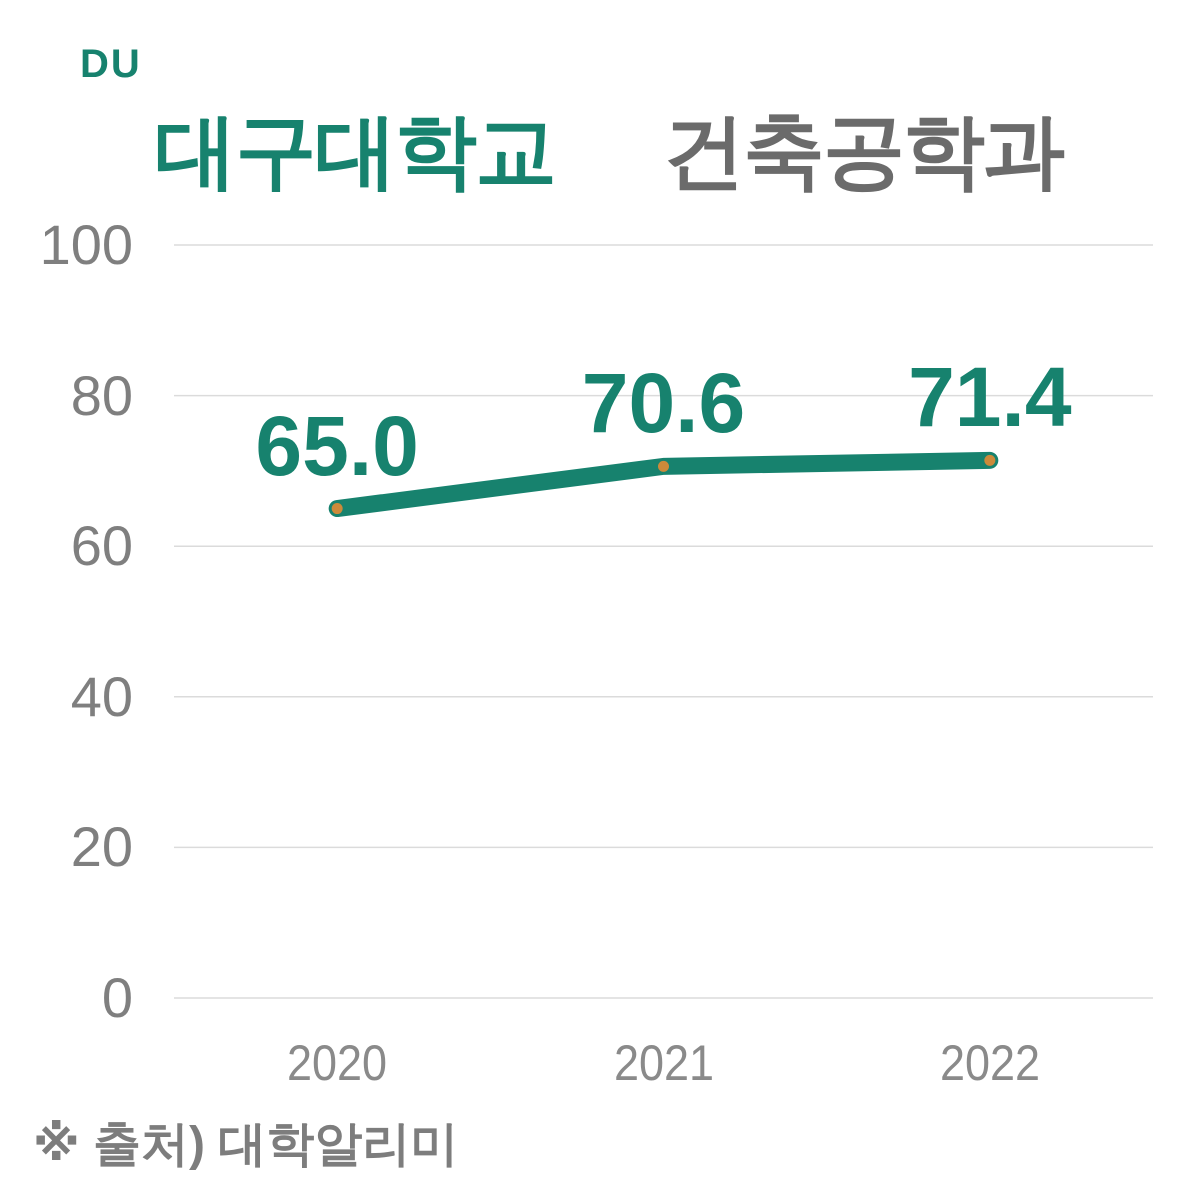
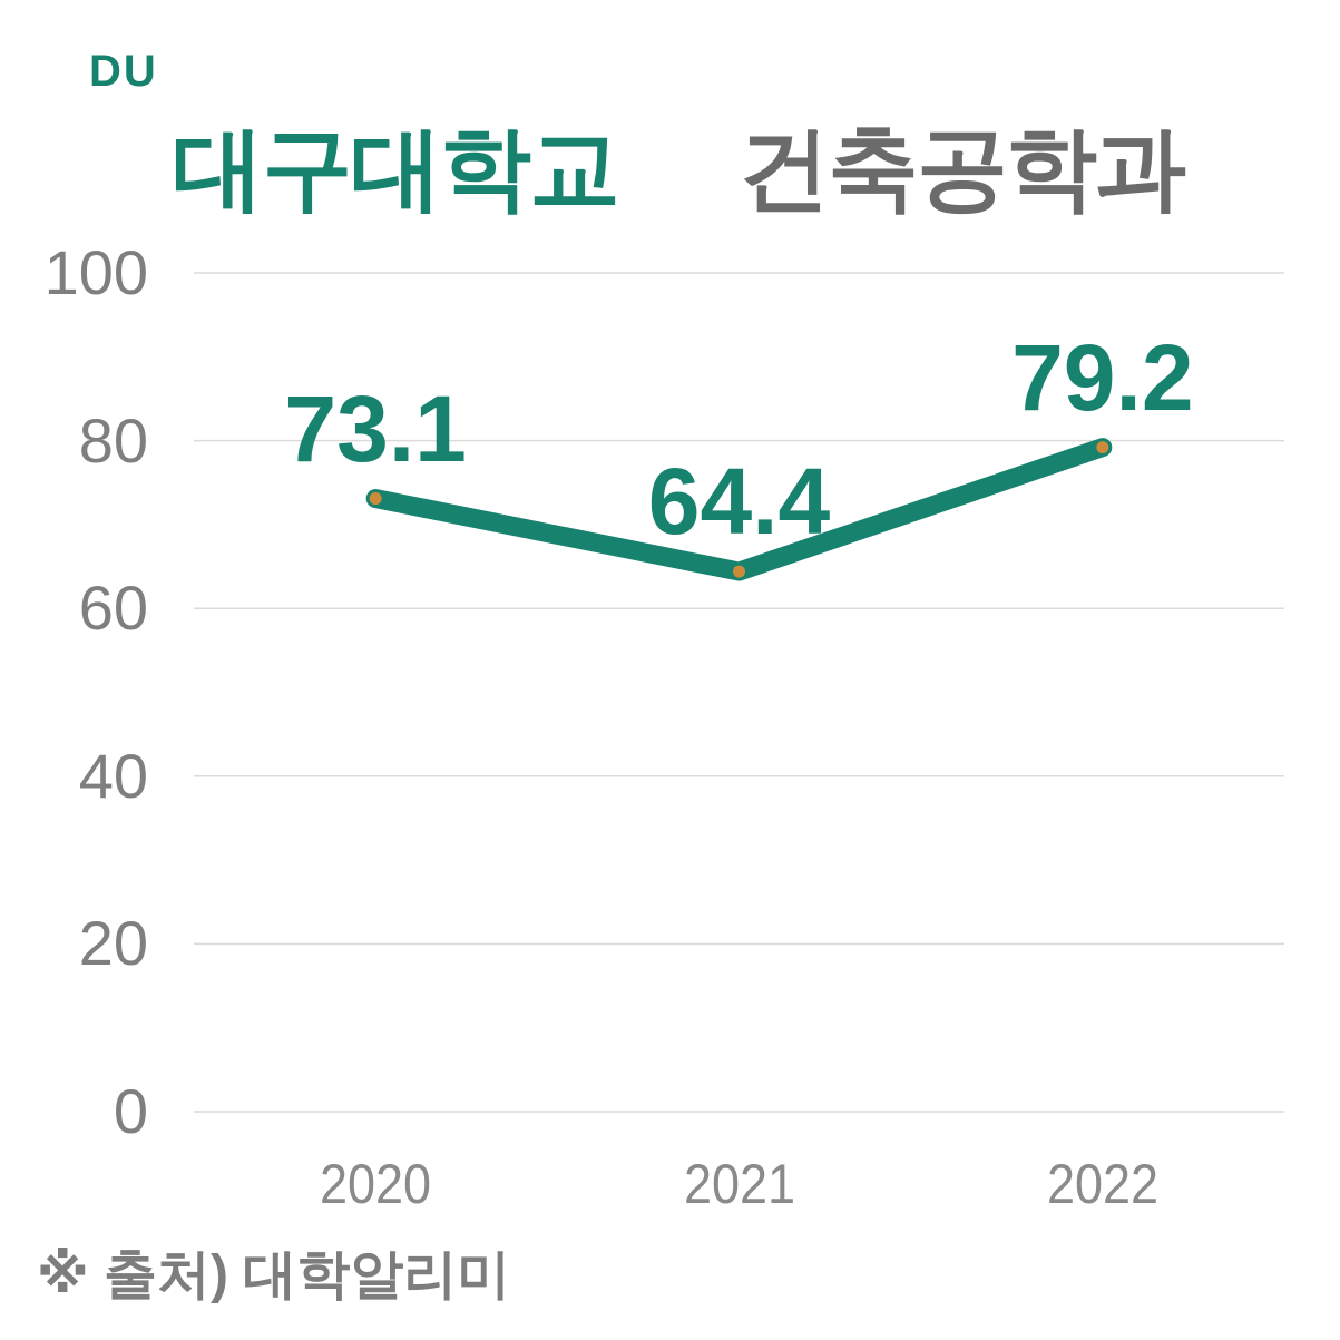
2020: 65.0 -> 73.1
2021: 70.6 -> 64.4
2022: 71.4 -> 79.2
